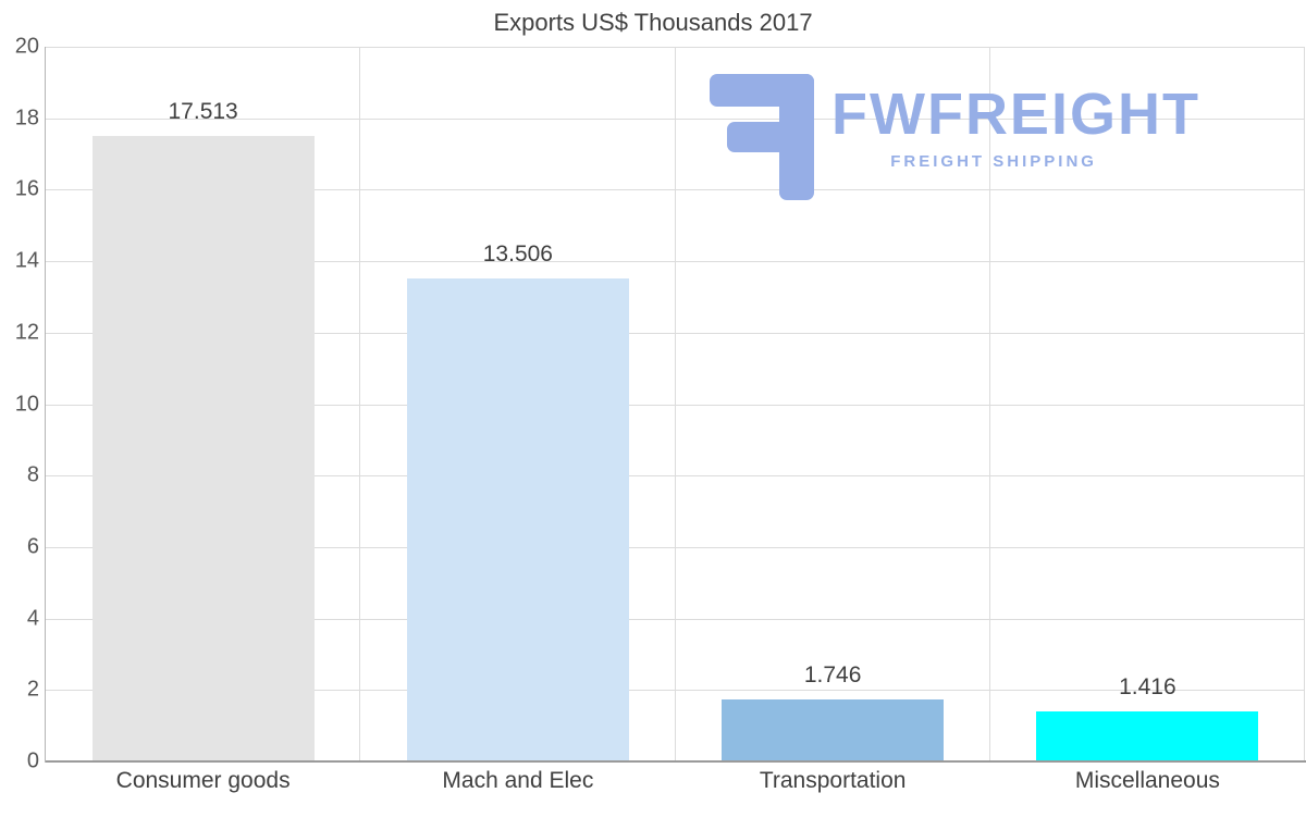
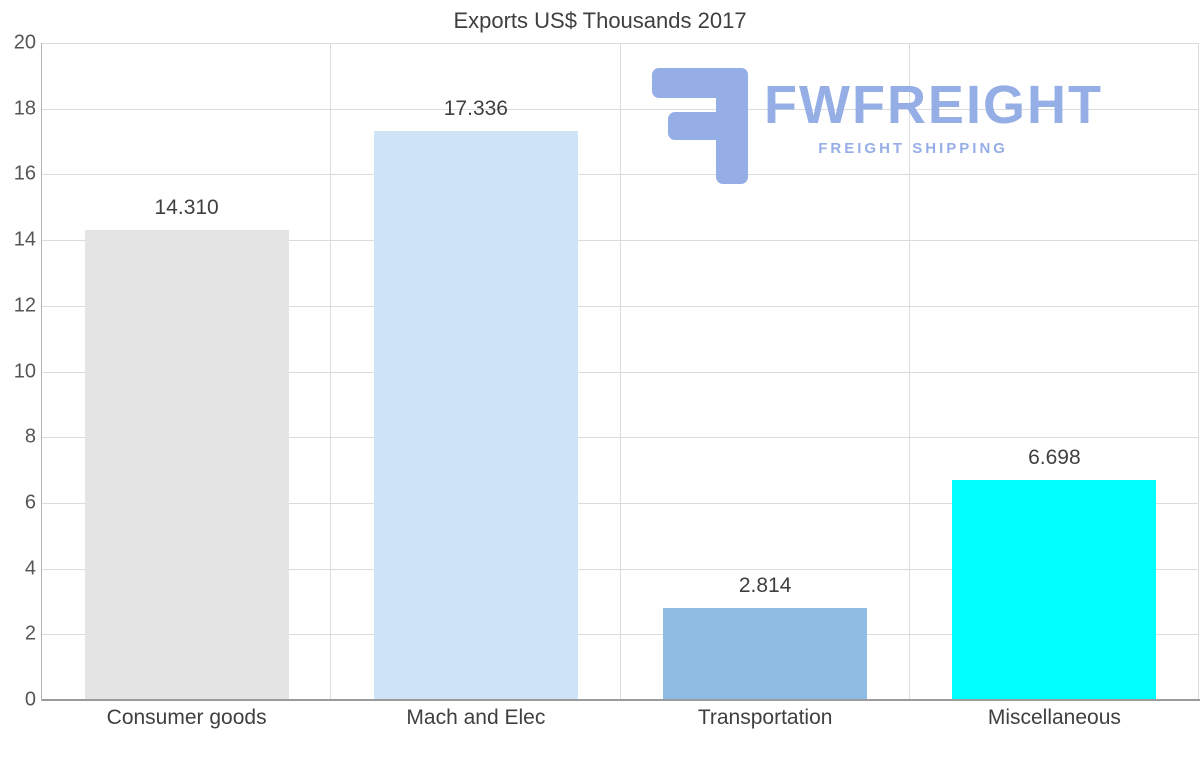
Consumer goods: 17.513 -> 14.310
Mach and Elec: 13.506 -> 17.336
Transportation: 1.746 -> 2.814
Miscellaneous: 1.416 -> 6.698
